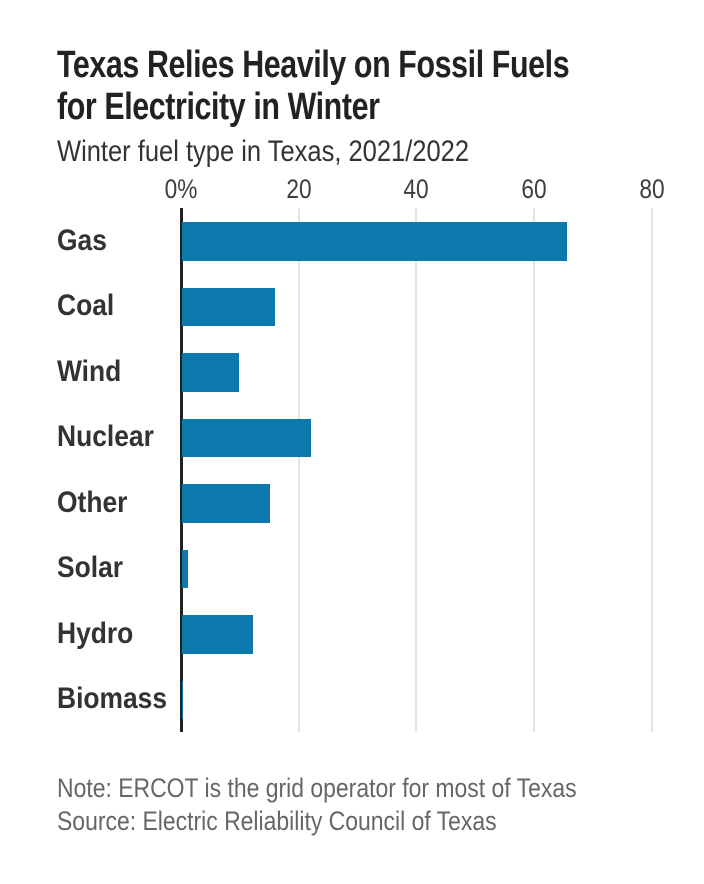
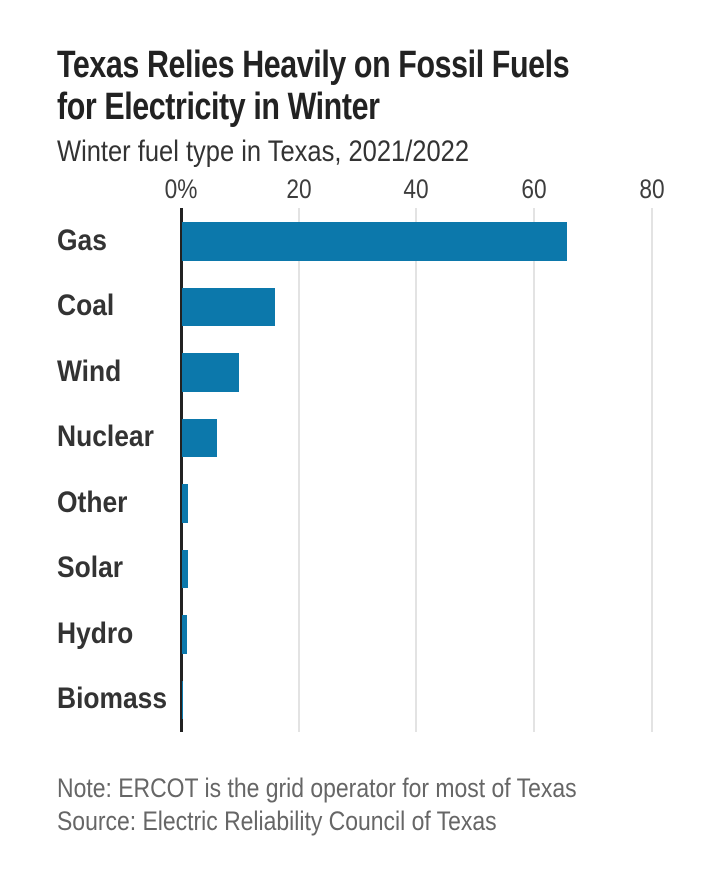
Nuclear: 22 -> 6
Other: 15 -> 1
Hydro: 12 -> 1
